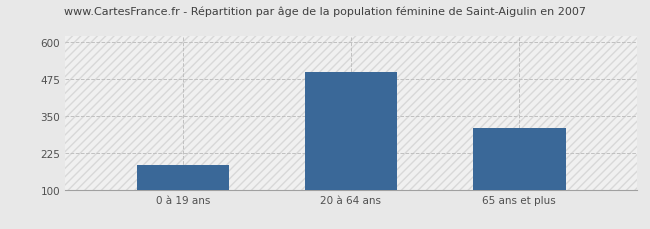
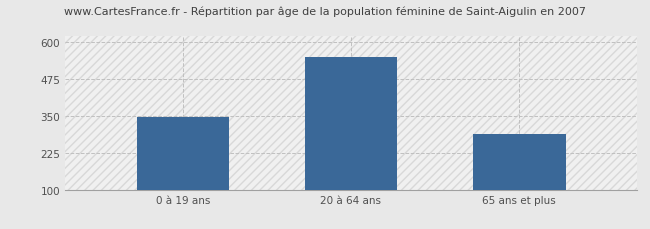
0 à 19 ans: 183 -> 345
20 à 64 ans: 497 -> 550
65 ans et plus: 308 -> 290
